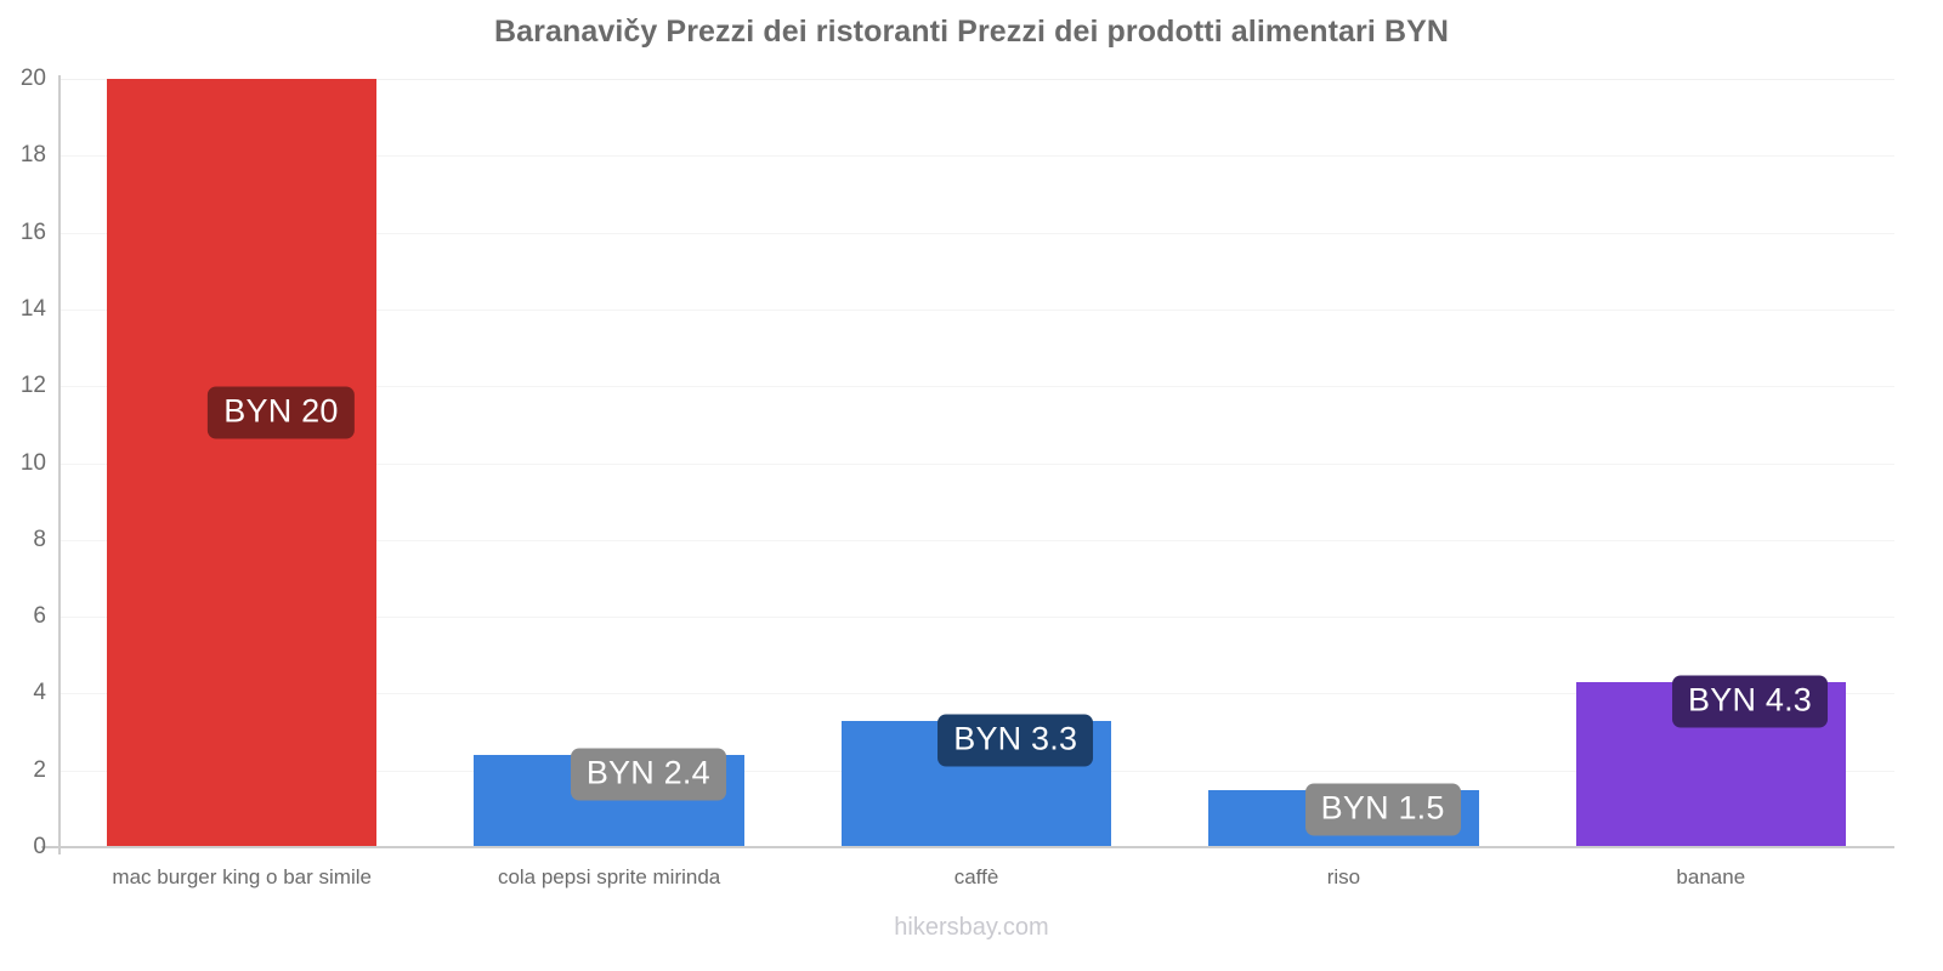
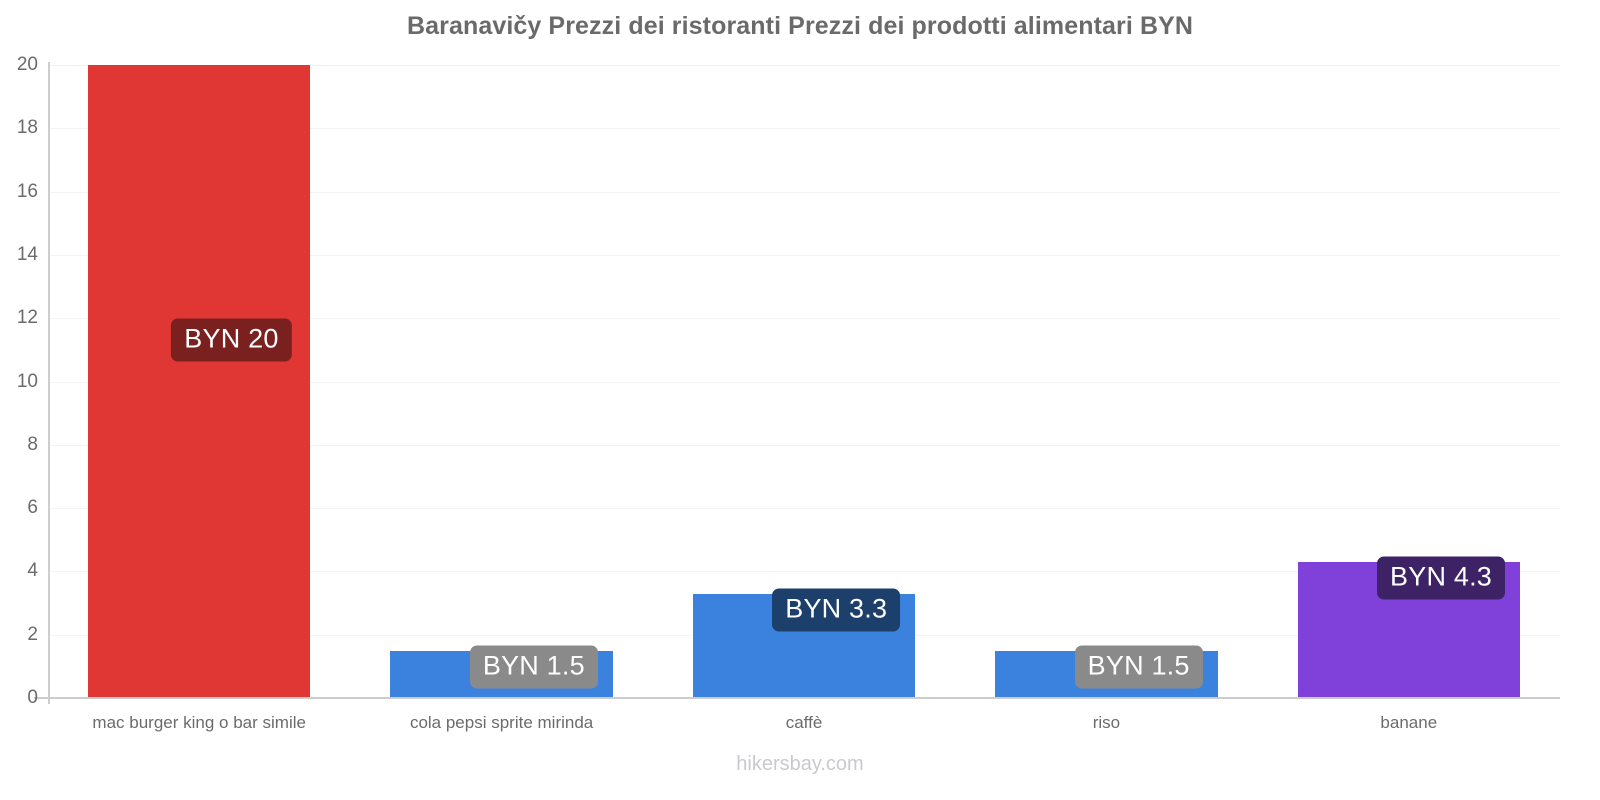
cola pepsi sprite mirinda: 2.4 -> 1.5
